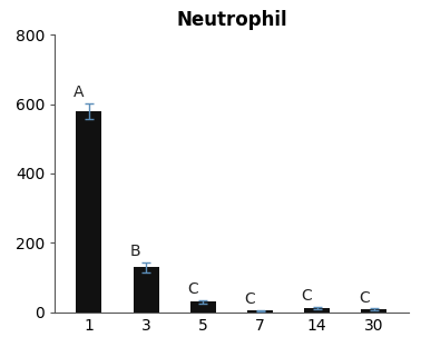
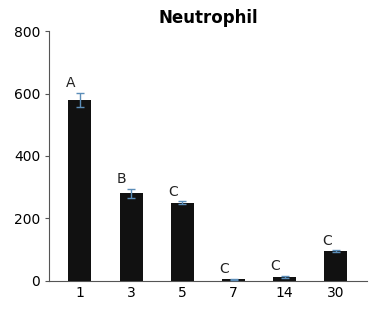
3: 130 -> 280
5: 30 -> 250
30: 8 -> 95
